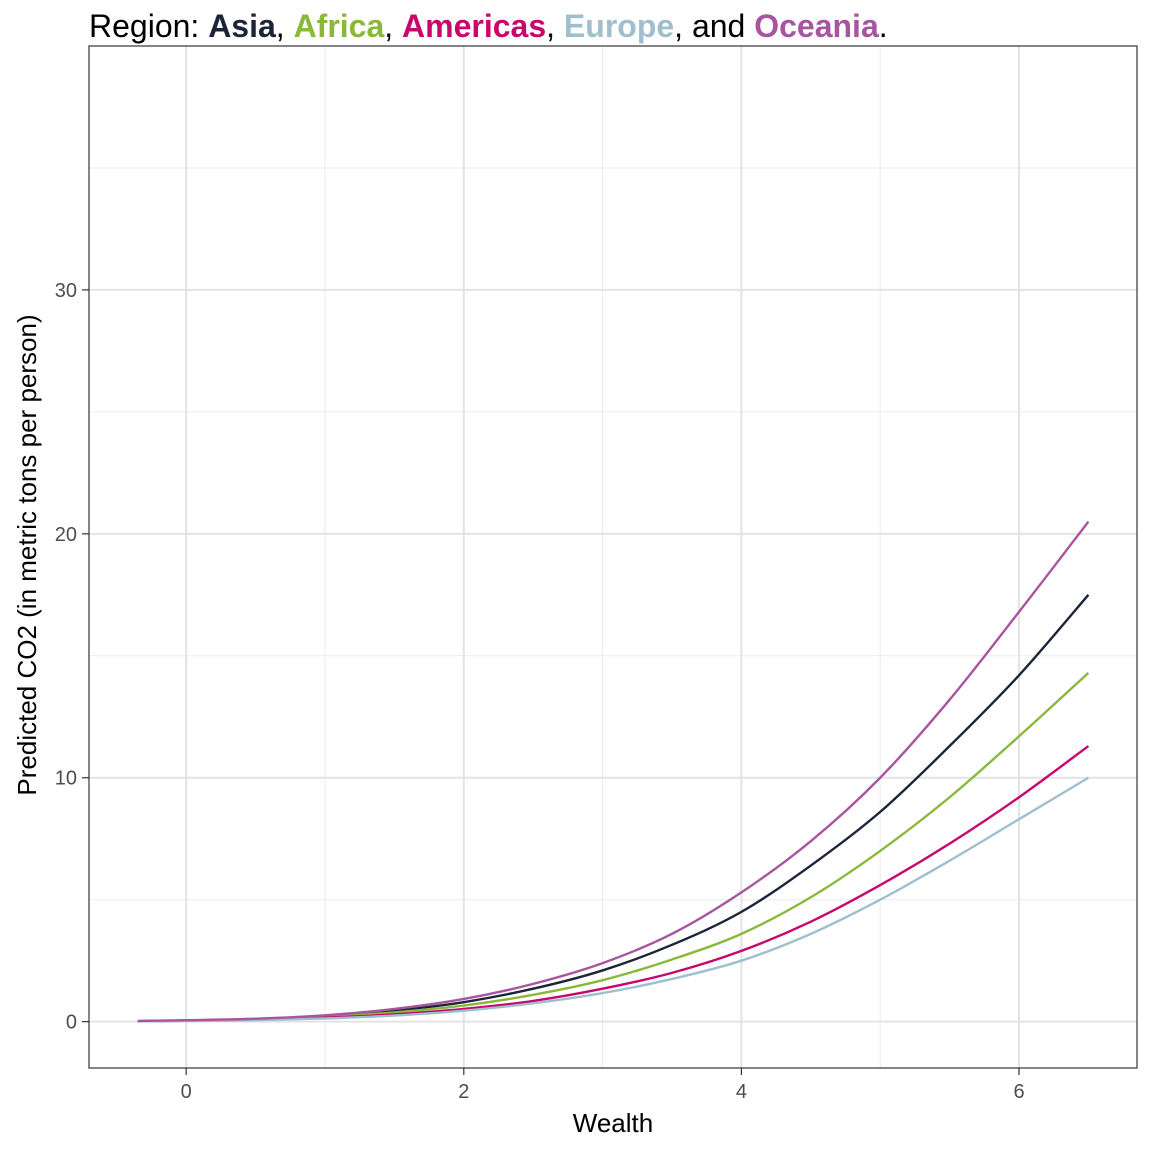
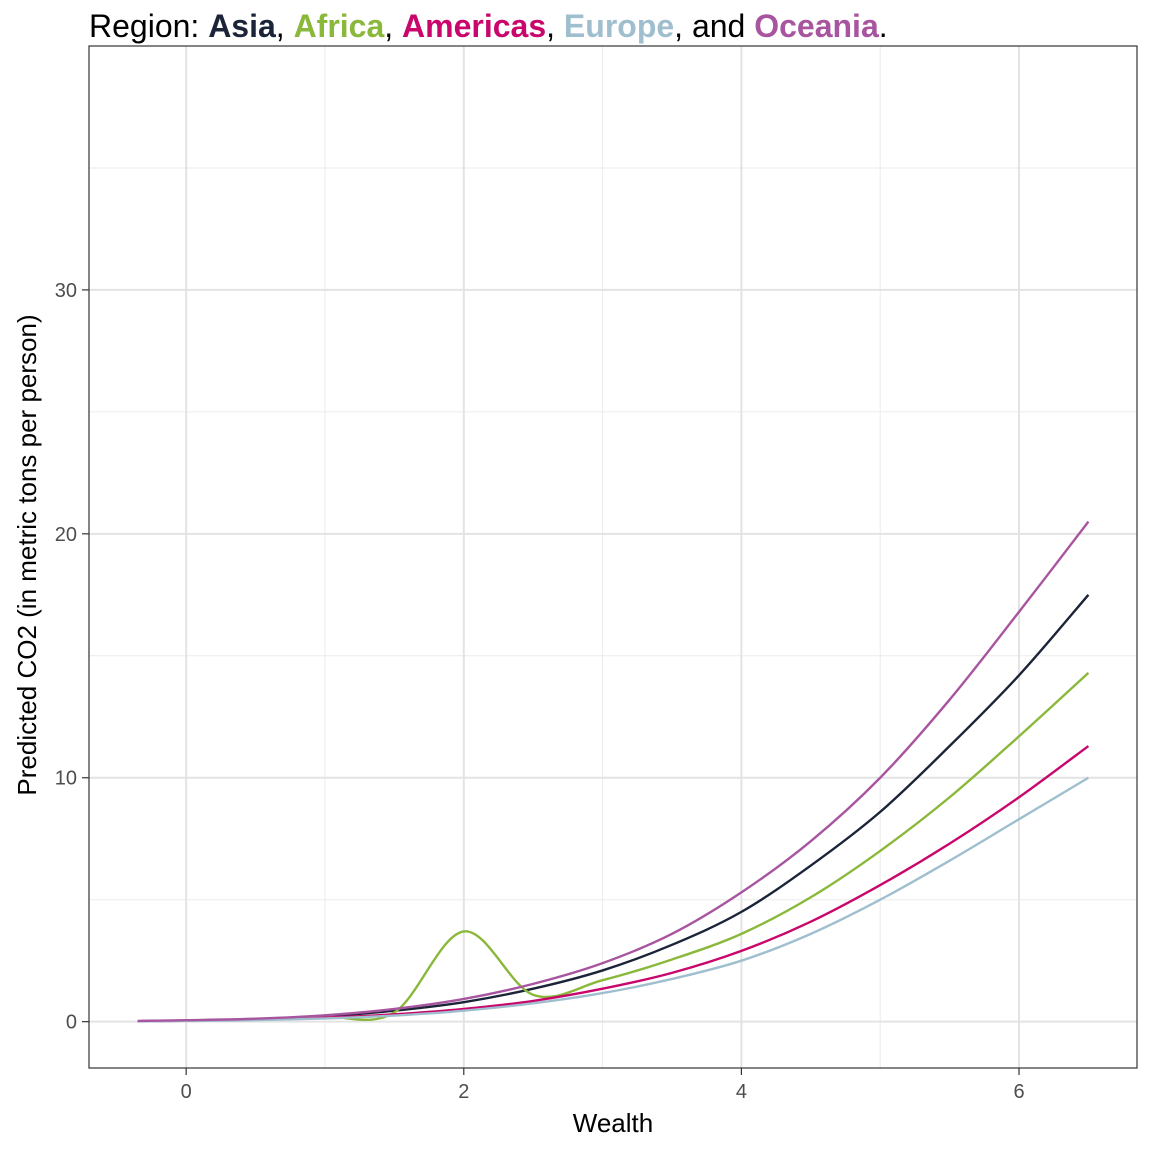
Africa/2: 0.7 -> 3.7
